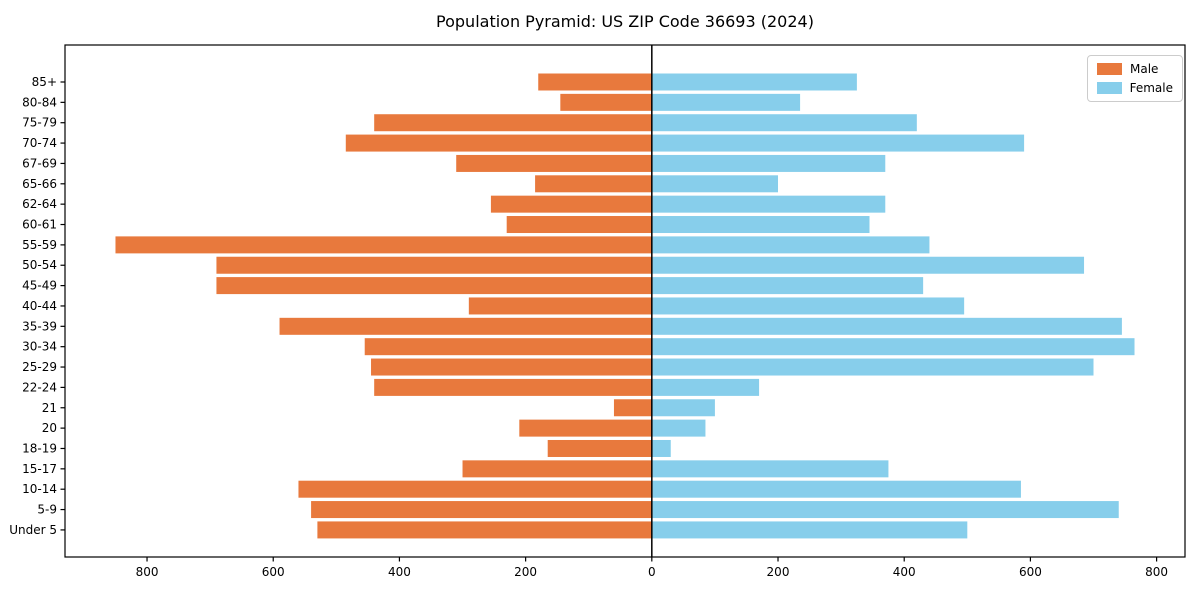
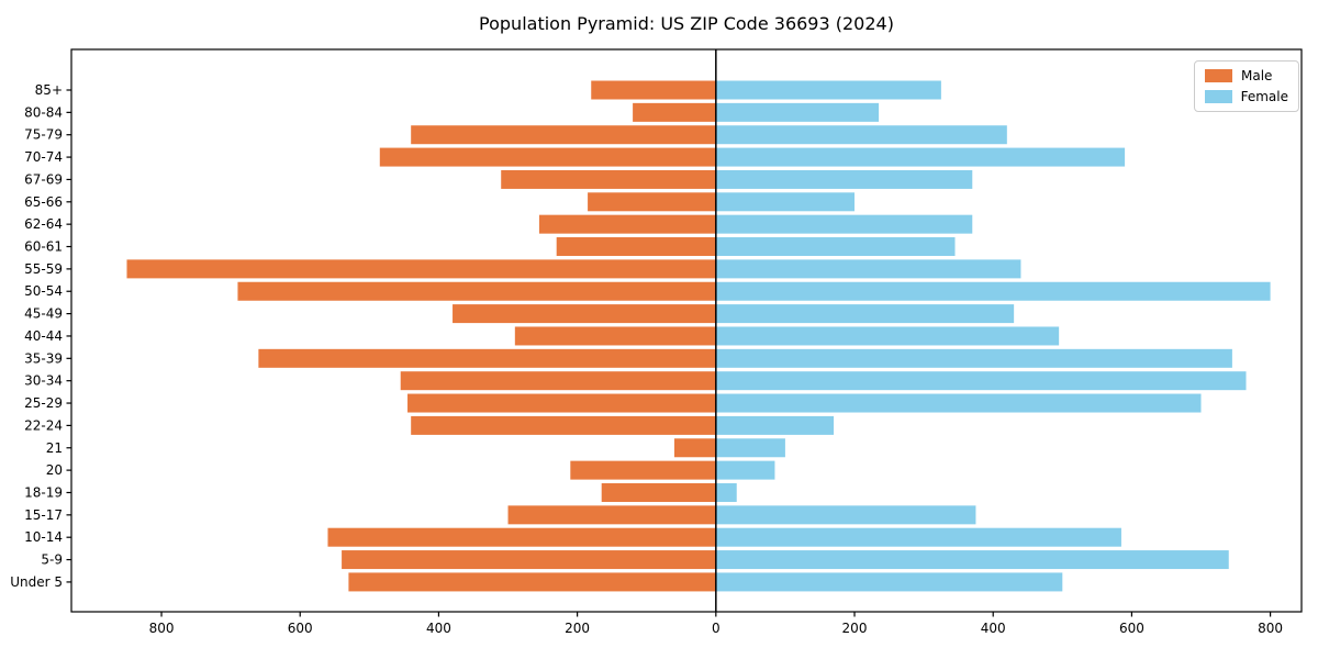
Male/80-84: 140 -> 120
Female/50-54: 680 -> 800
Male/45-49: 690 -> 380
Male/35-39: 590 -> 660
